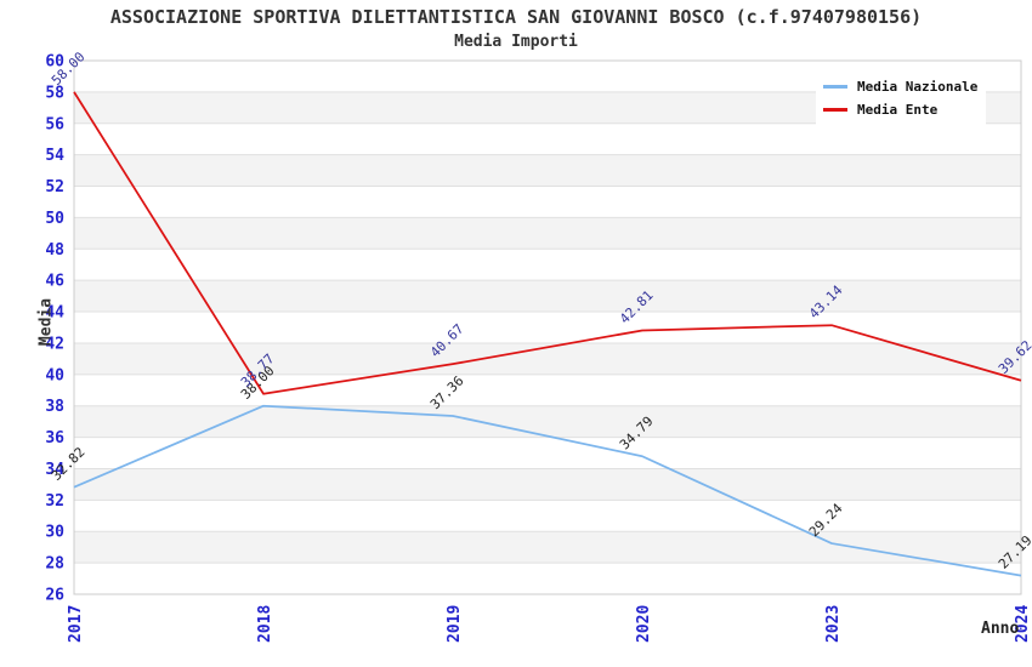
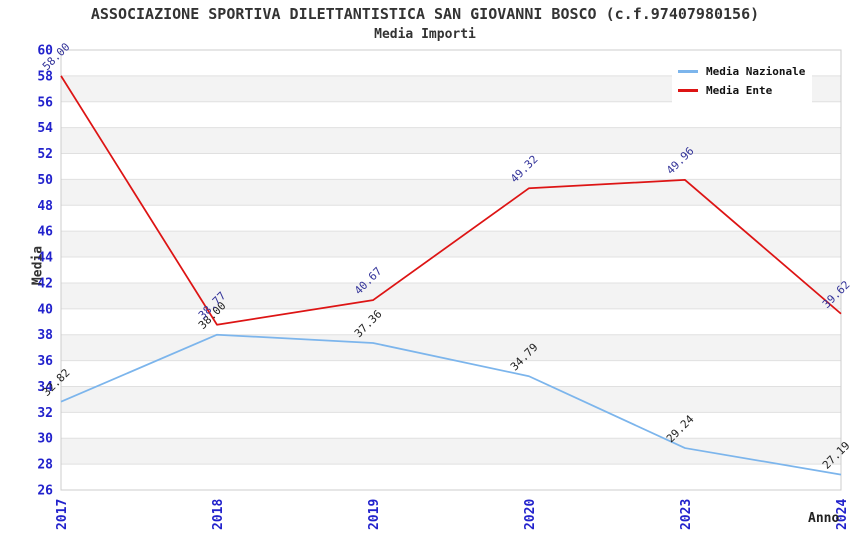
Media Ente/2020: 42.81 -> 49.32
Media Ente/2023: 43.14 -> 49.96
